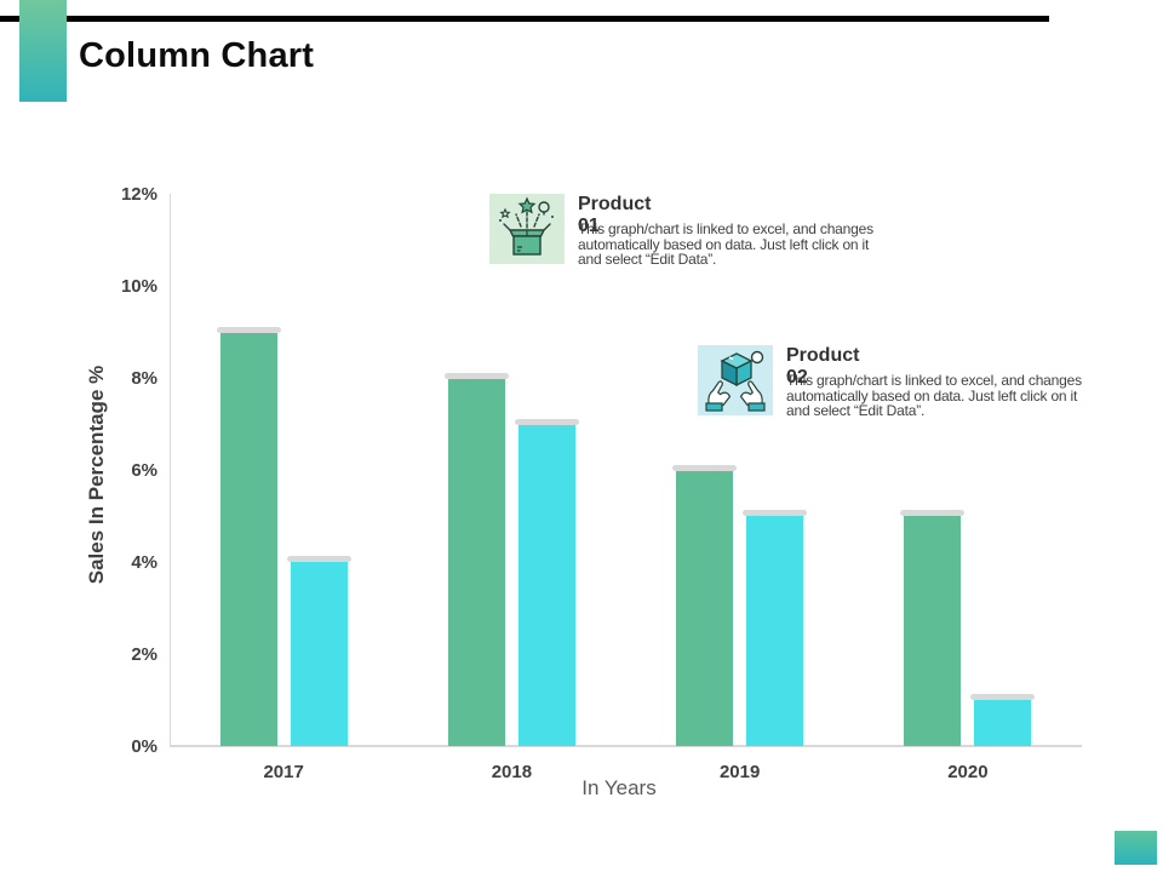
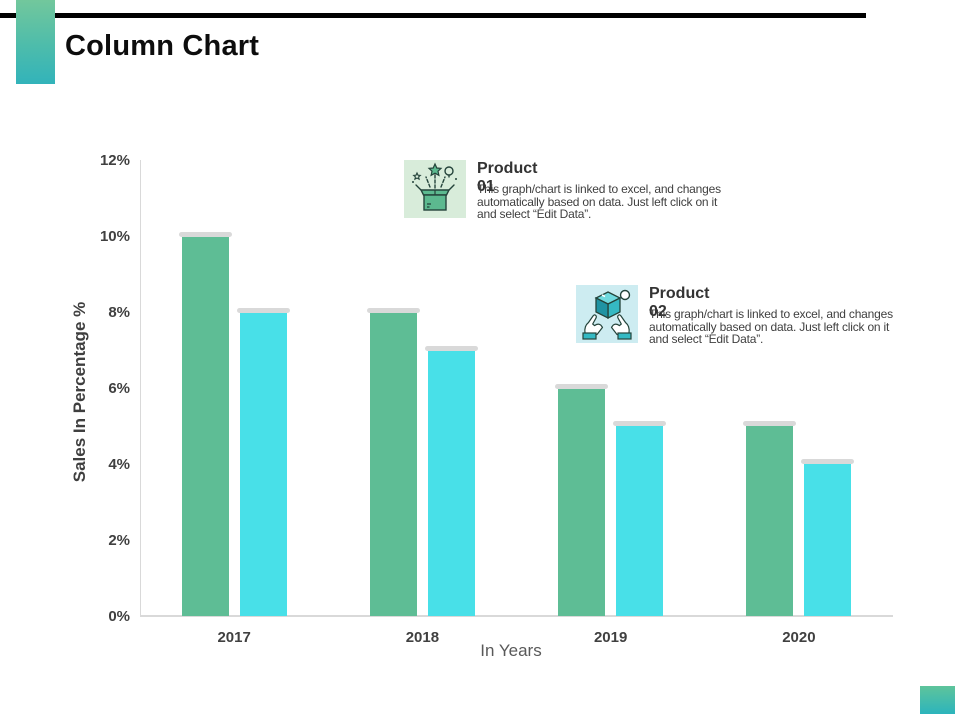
Product 01/2017: 9% -> 10%
Product 02/2017: 4% -> 8%
Product 02/2020: 1% -> 4%
